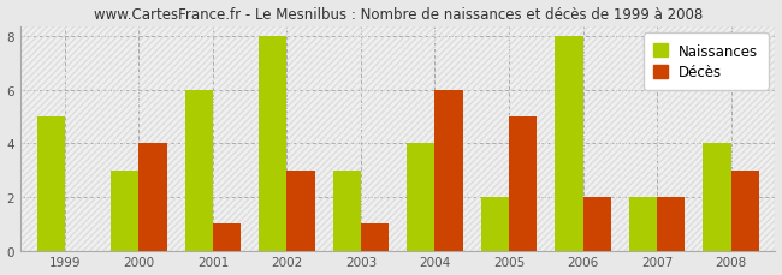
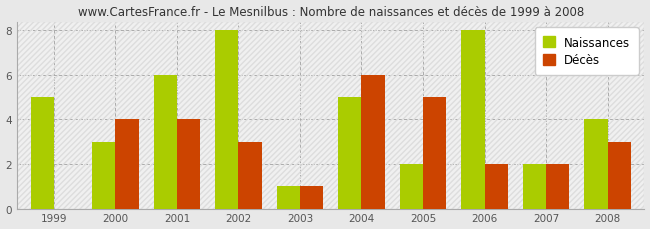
Décès/2001: 1 -> 4
Naissances/2003: 3 -> 1
Naissances/2004: 4 -> 5
